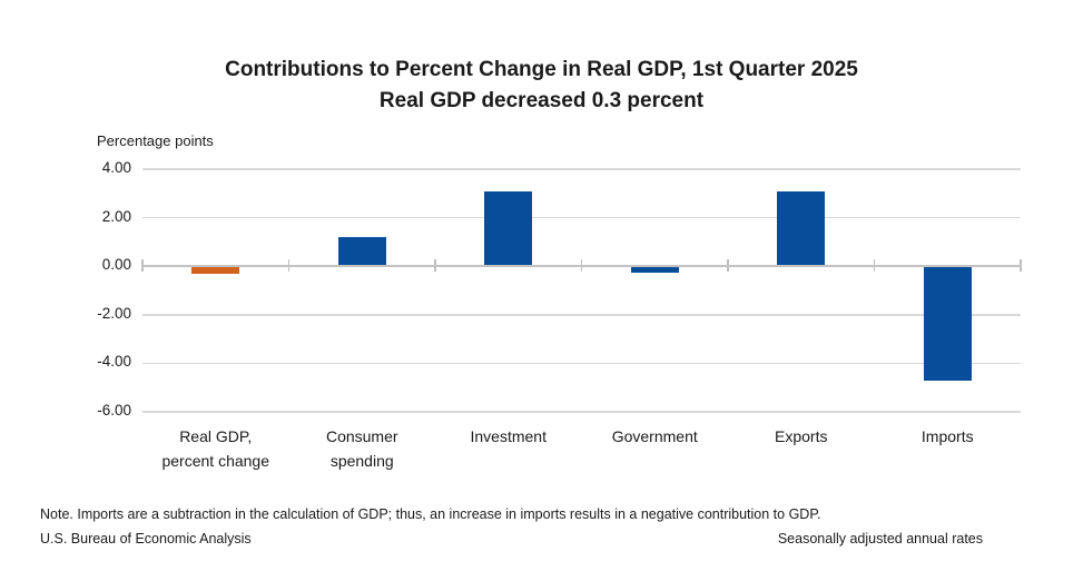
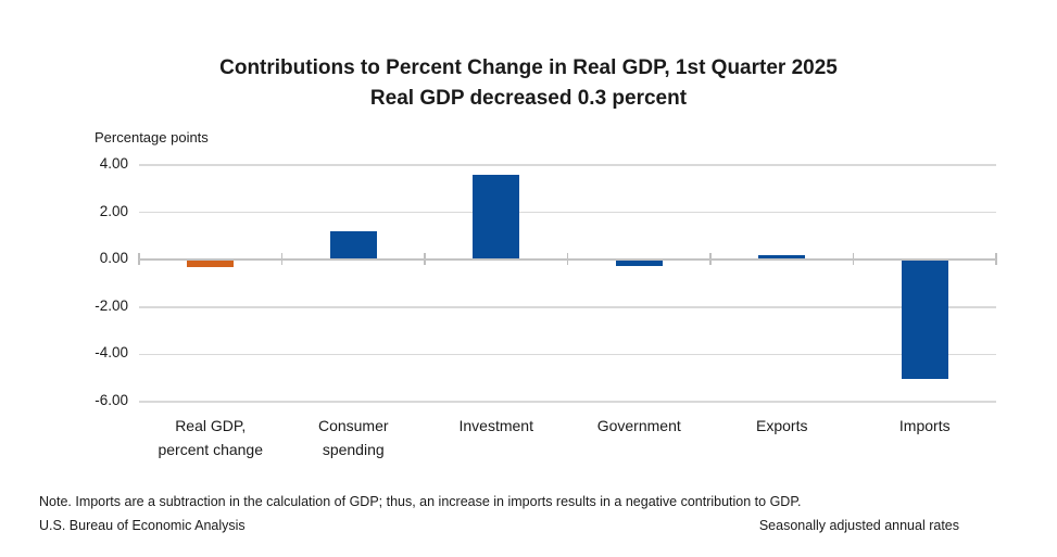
Investment: 3.1 -> 3.6
Exports: 3.1 -> 0.2
Imports: -4.7 -> -5.0
